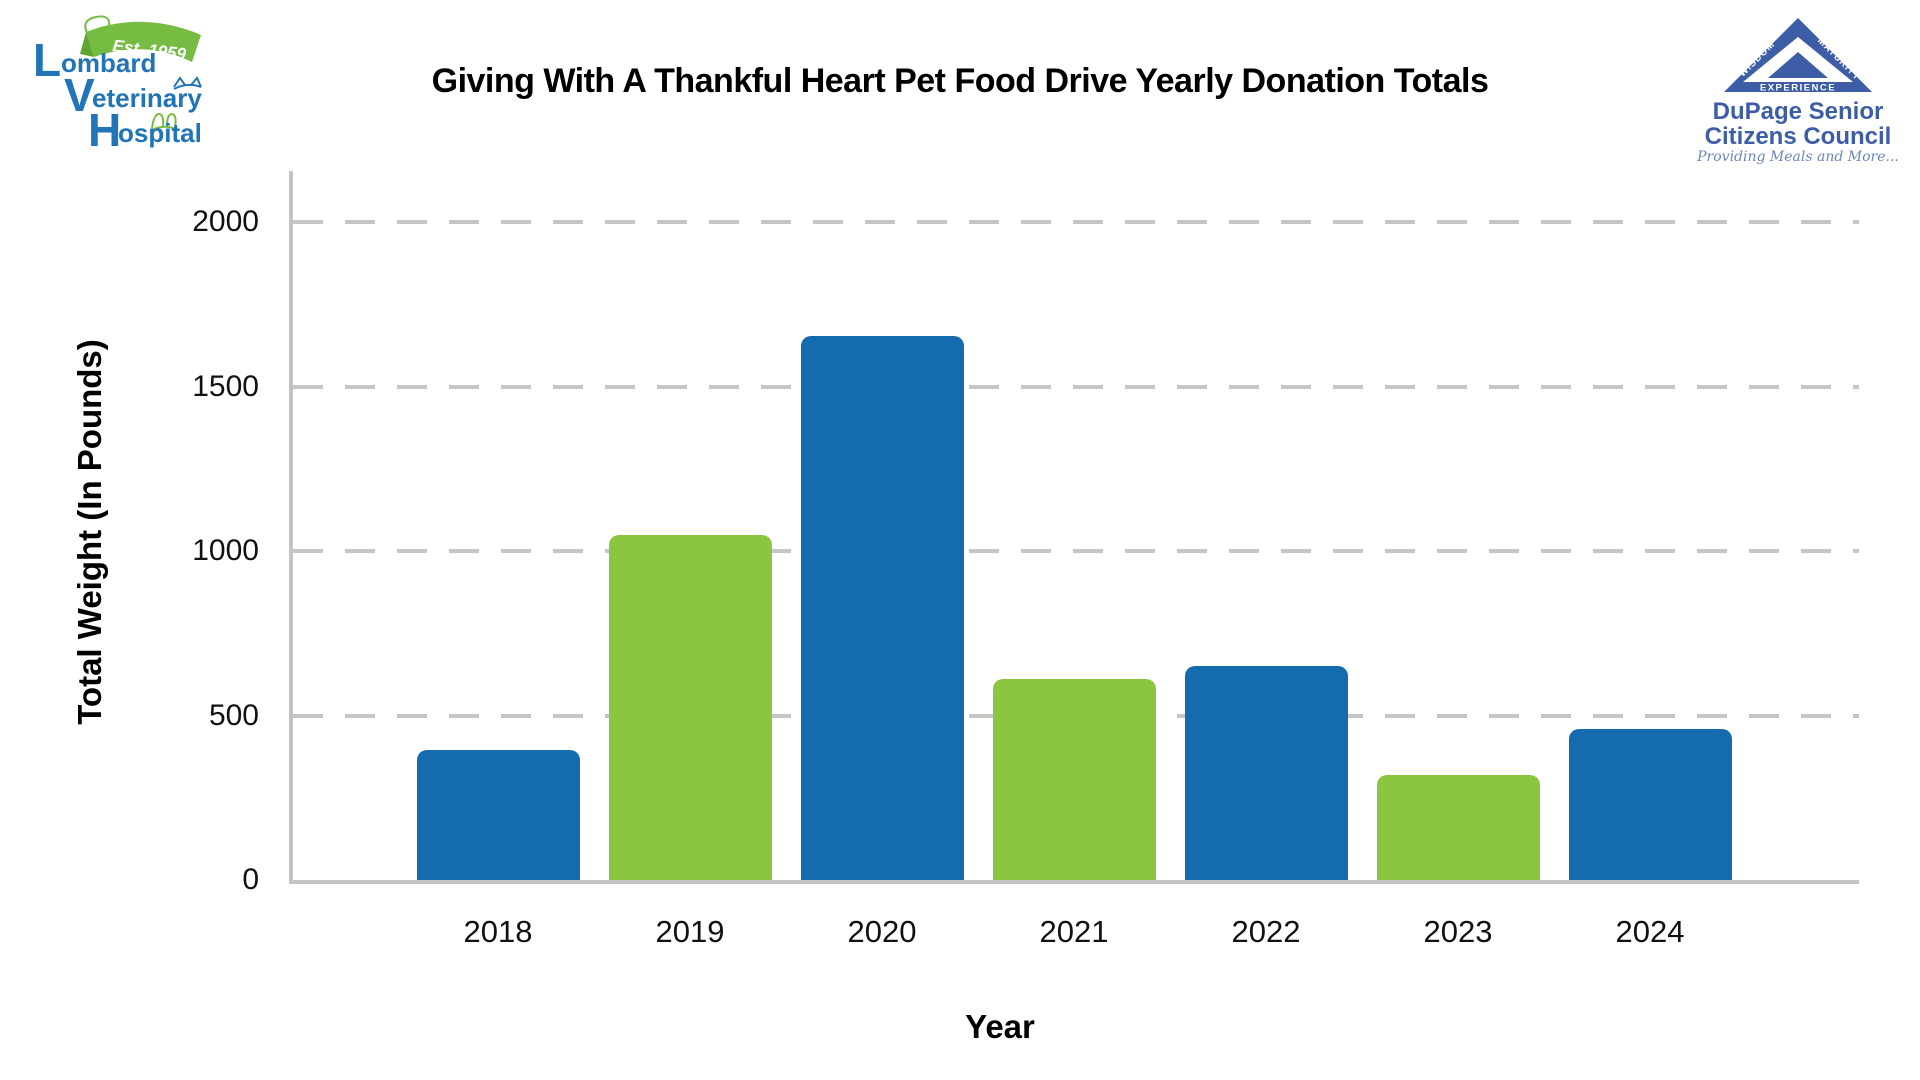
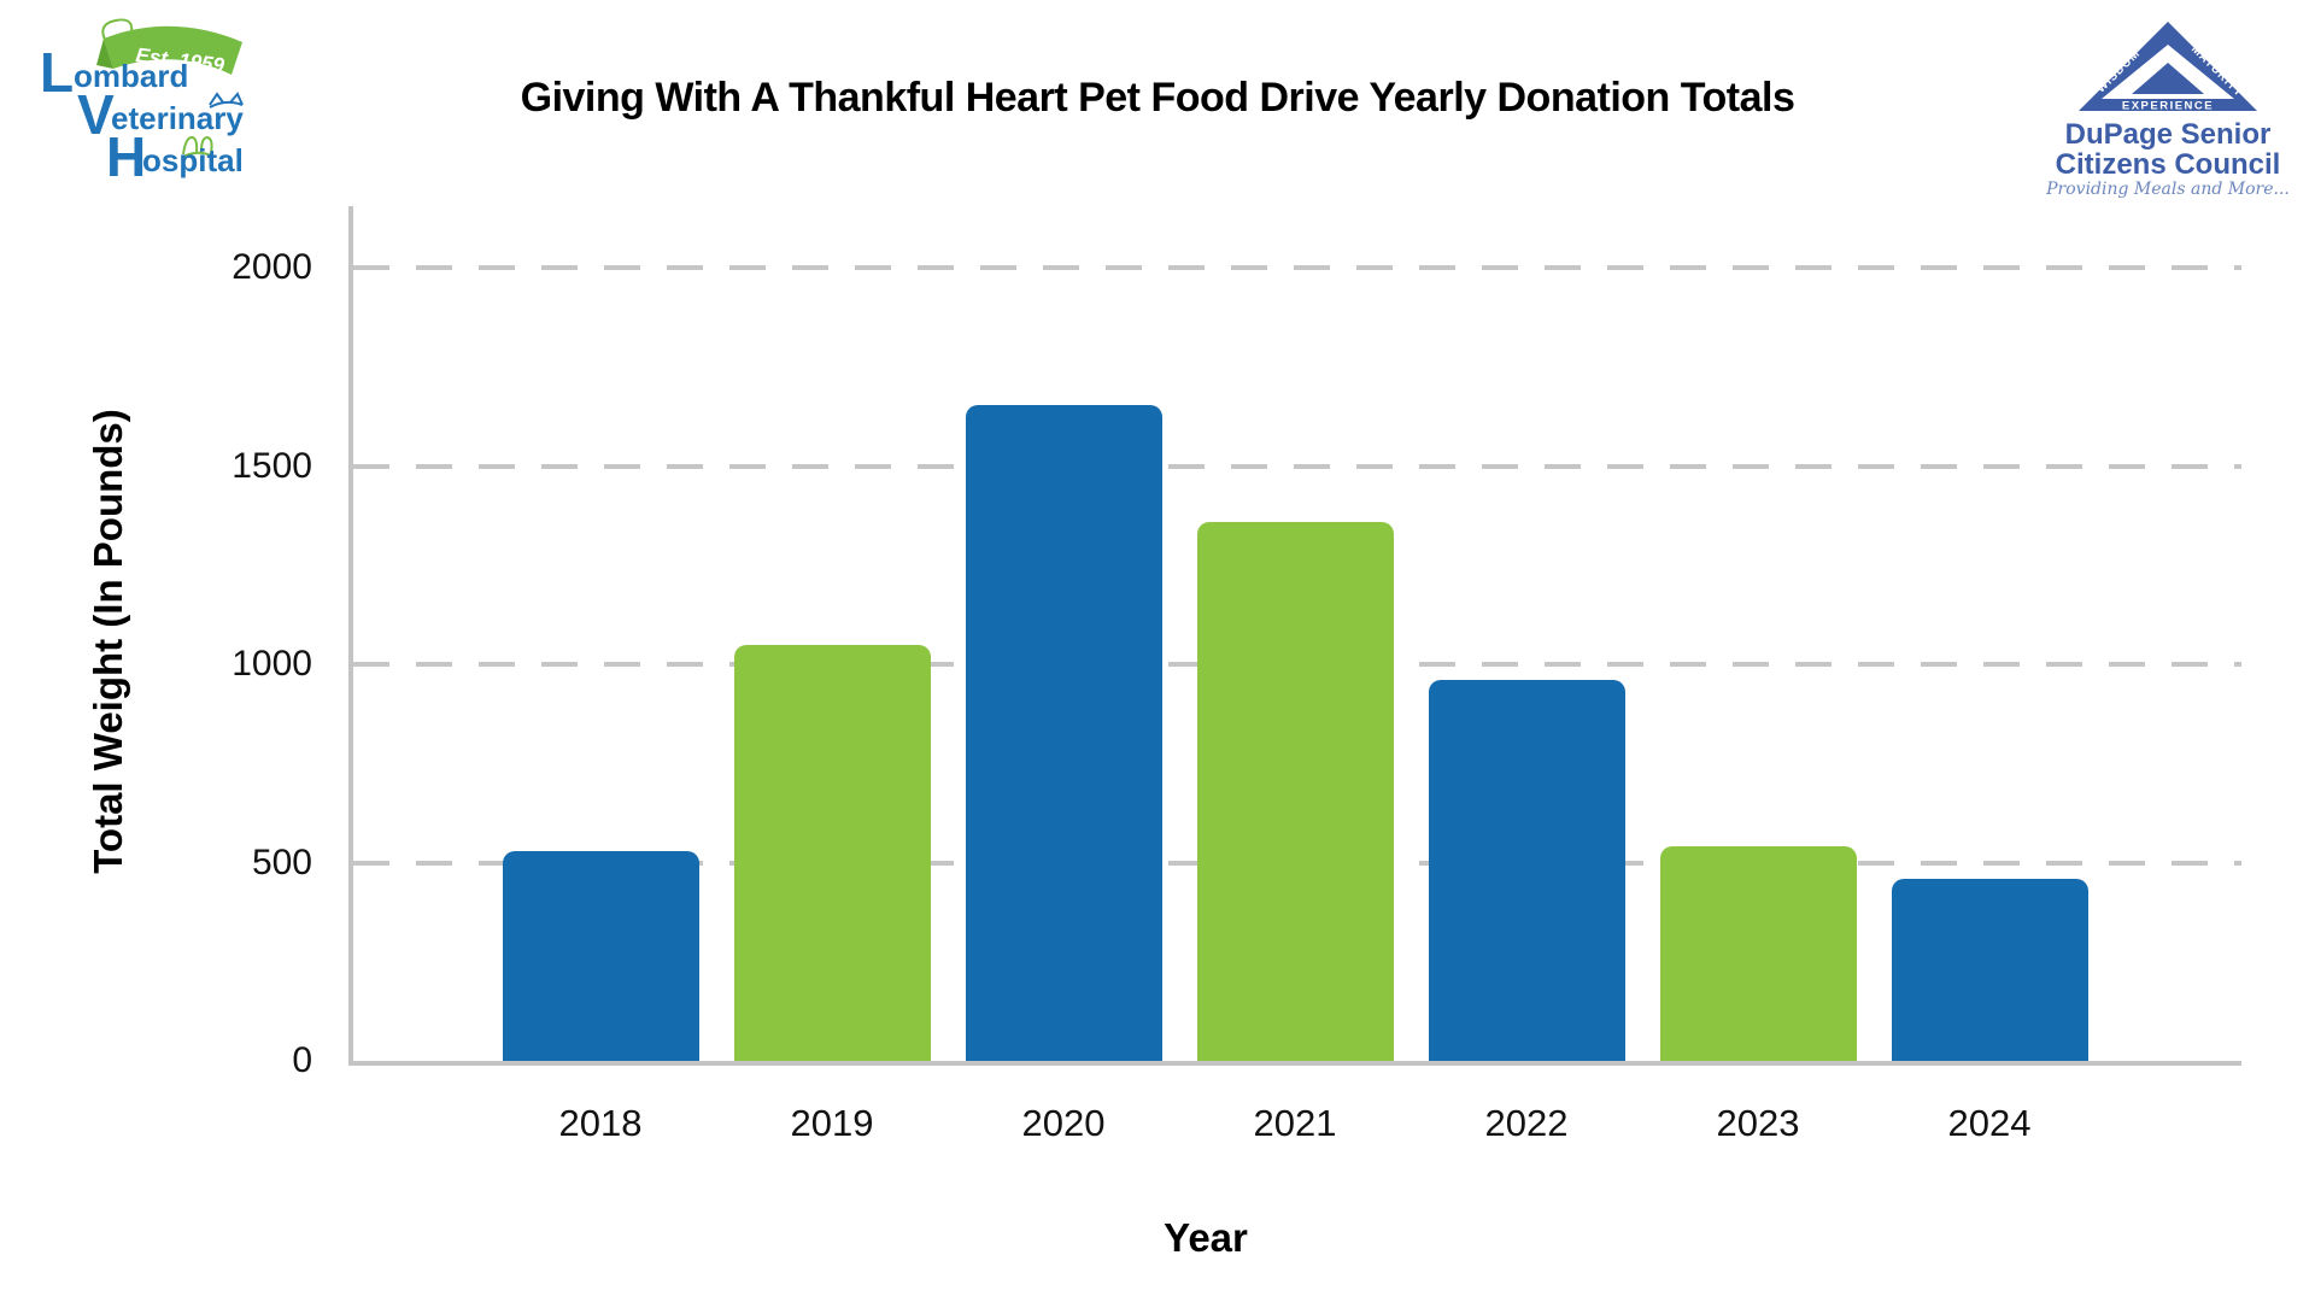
2018: 400 -> 530
2021: 610 -> 1360
2022: 650 -> 960
2023: 320 -> 540
